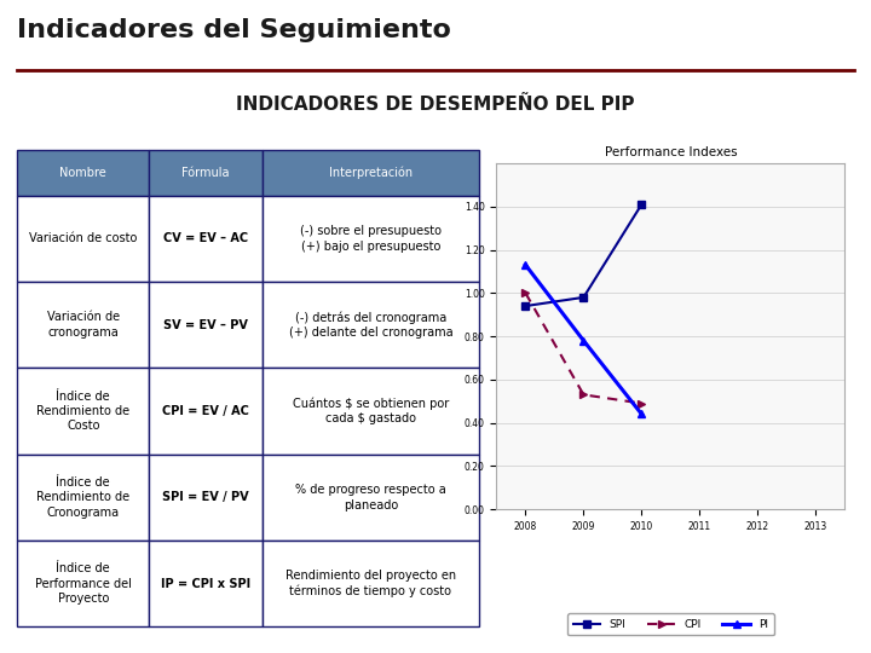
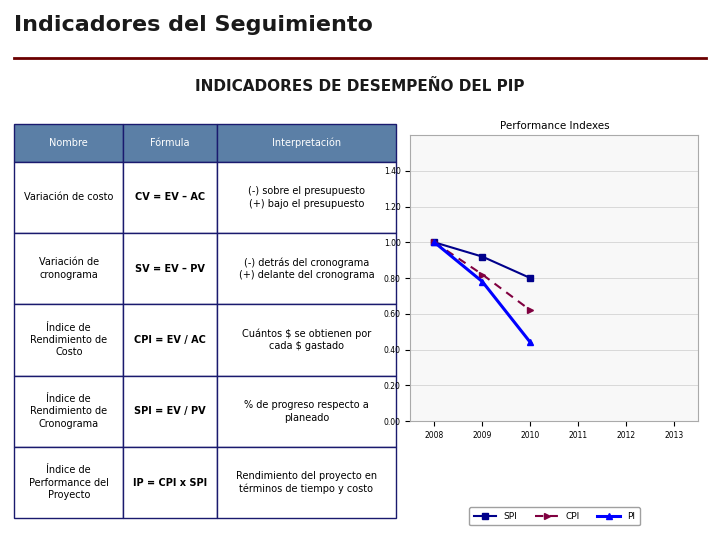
SPI/2008: 0.94 -> 1.00
PI/2008: 1.13 -> 1.00
SPI/2009: 0.98 -> 0.92
CPI/2009: 0.53 -> 0.82
SPI/2010: 1.41 -> 0.80
CPI/2010: 0.49 -> 0.62
